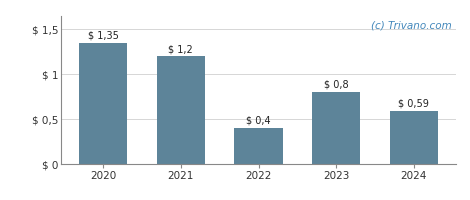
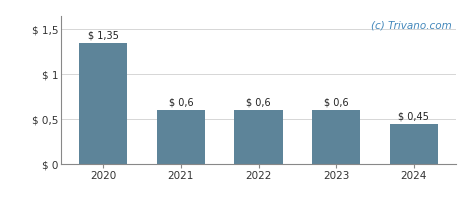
2021: 1,2 -> 0,6
2022: 0,4 -> 0,6
2023: 0,8 -> 0,6
2024: 0,59 -> 0,45
